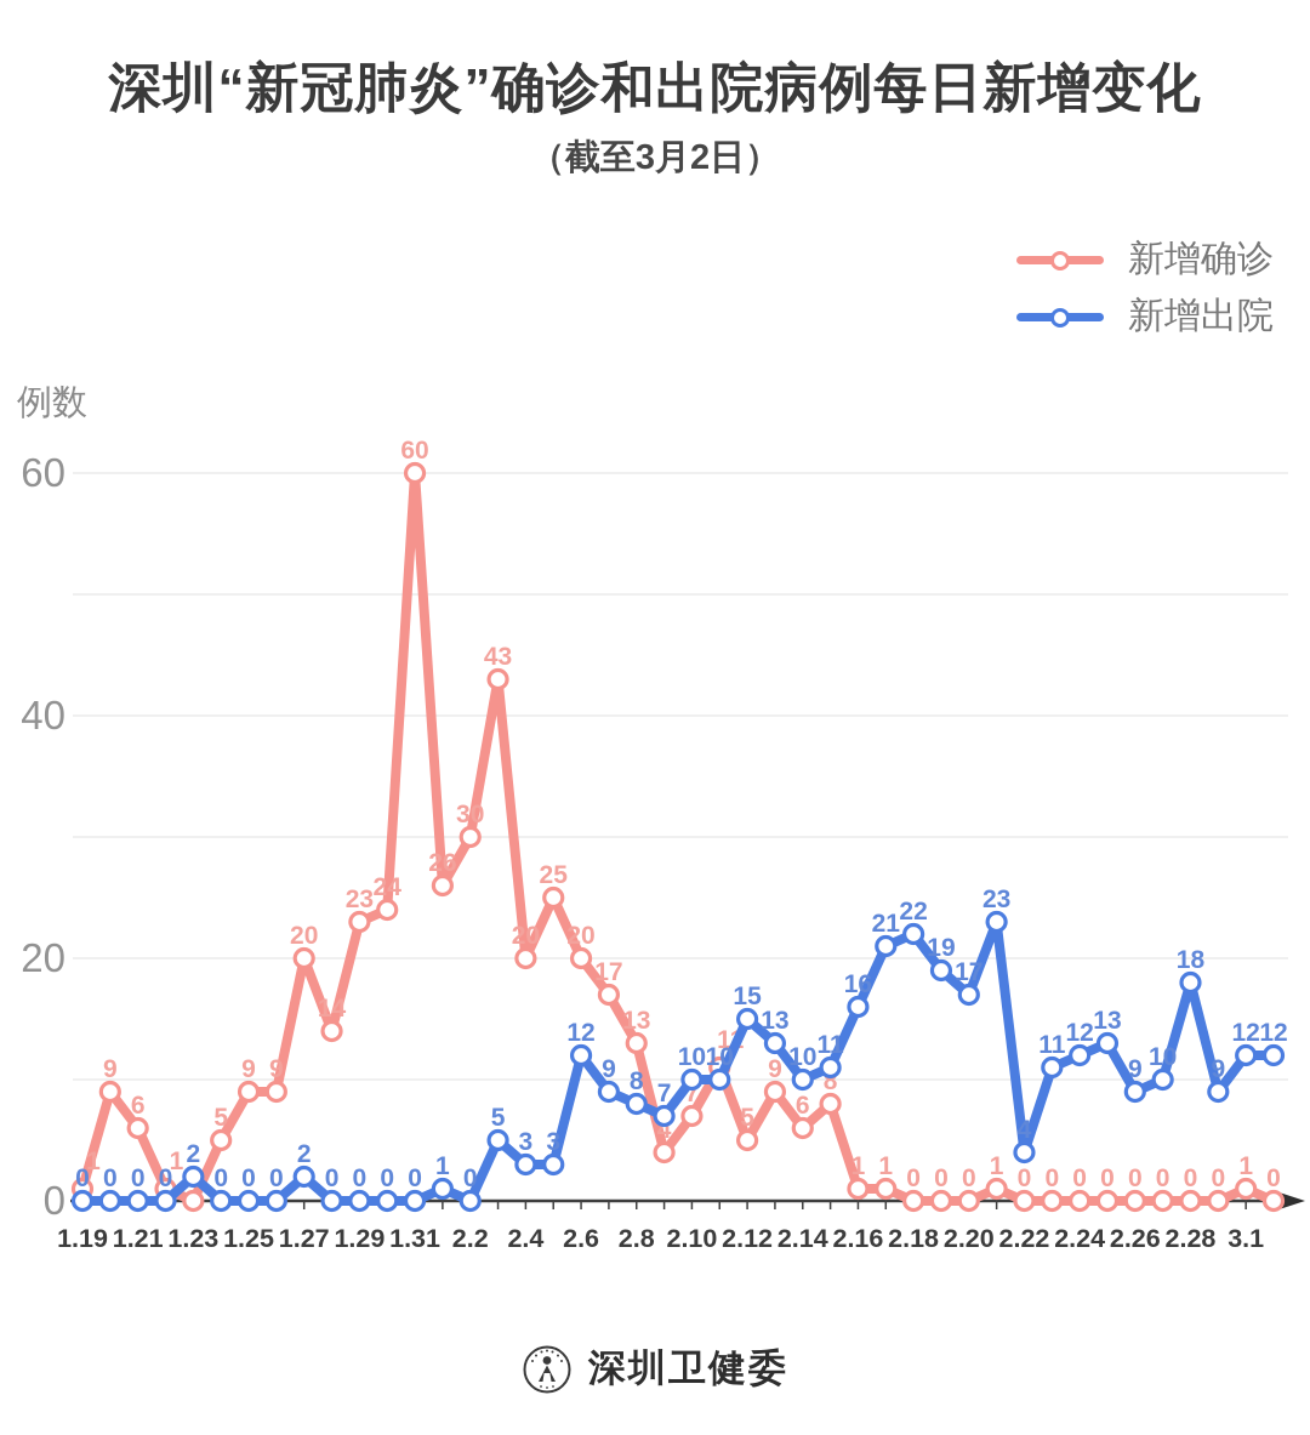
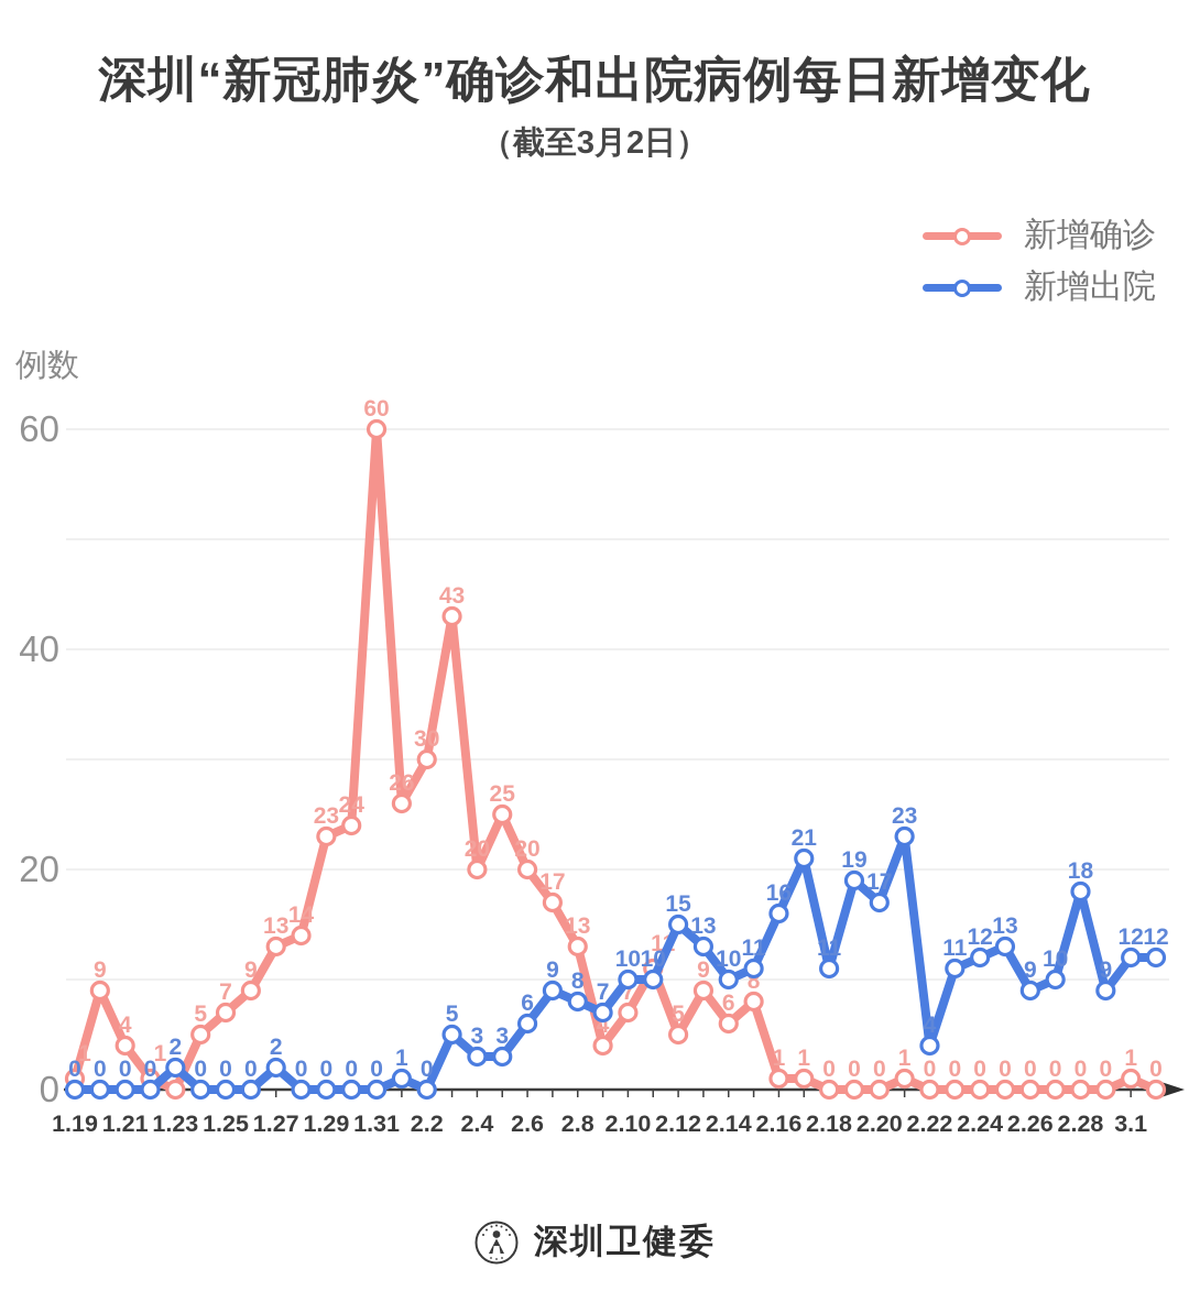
新增确诊/1.21: 6 -> 4
新增确诊/1.25: 9 -> 7
新增确诊/1.27: 20 -> 13
新增出院/2.6: 12 -> 6
新增出院/2.18: 22 -> 11
